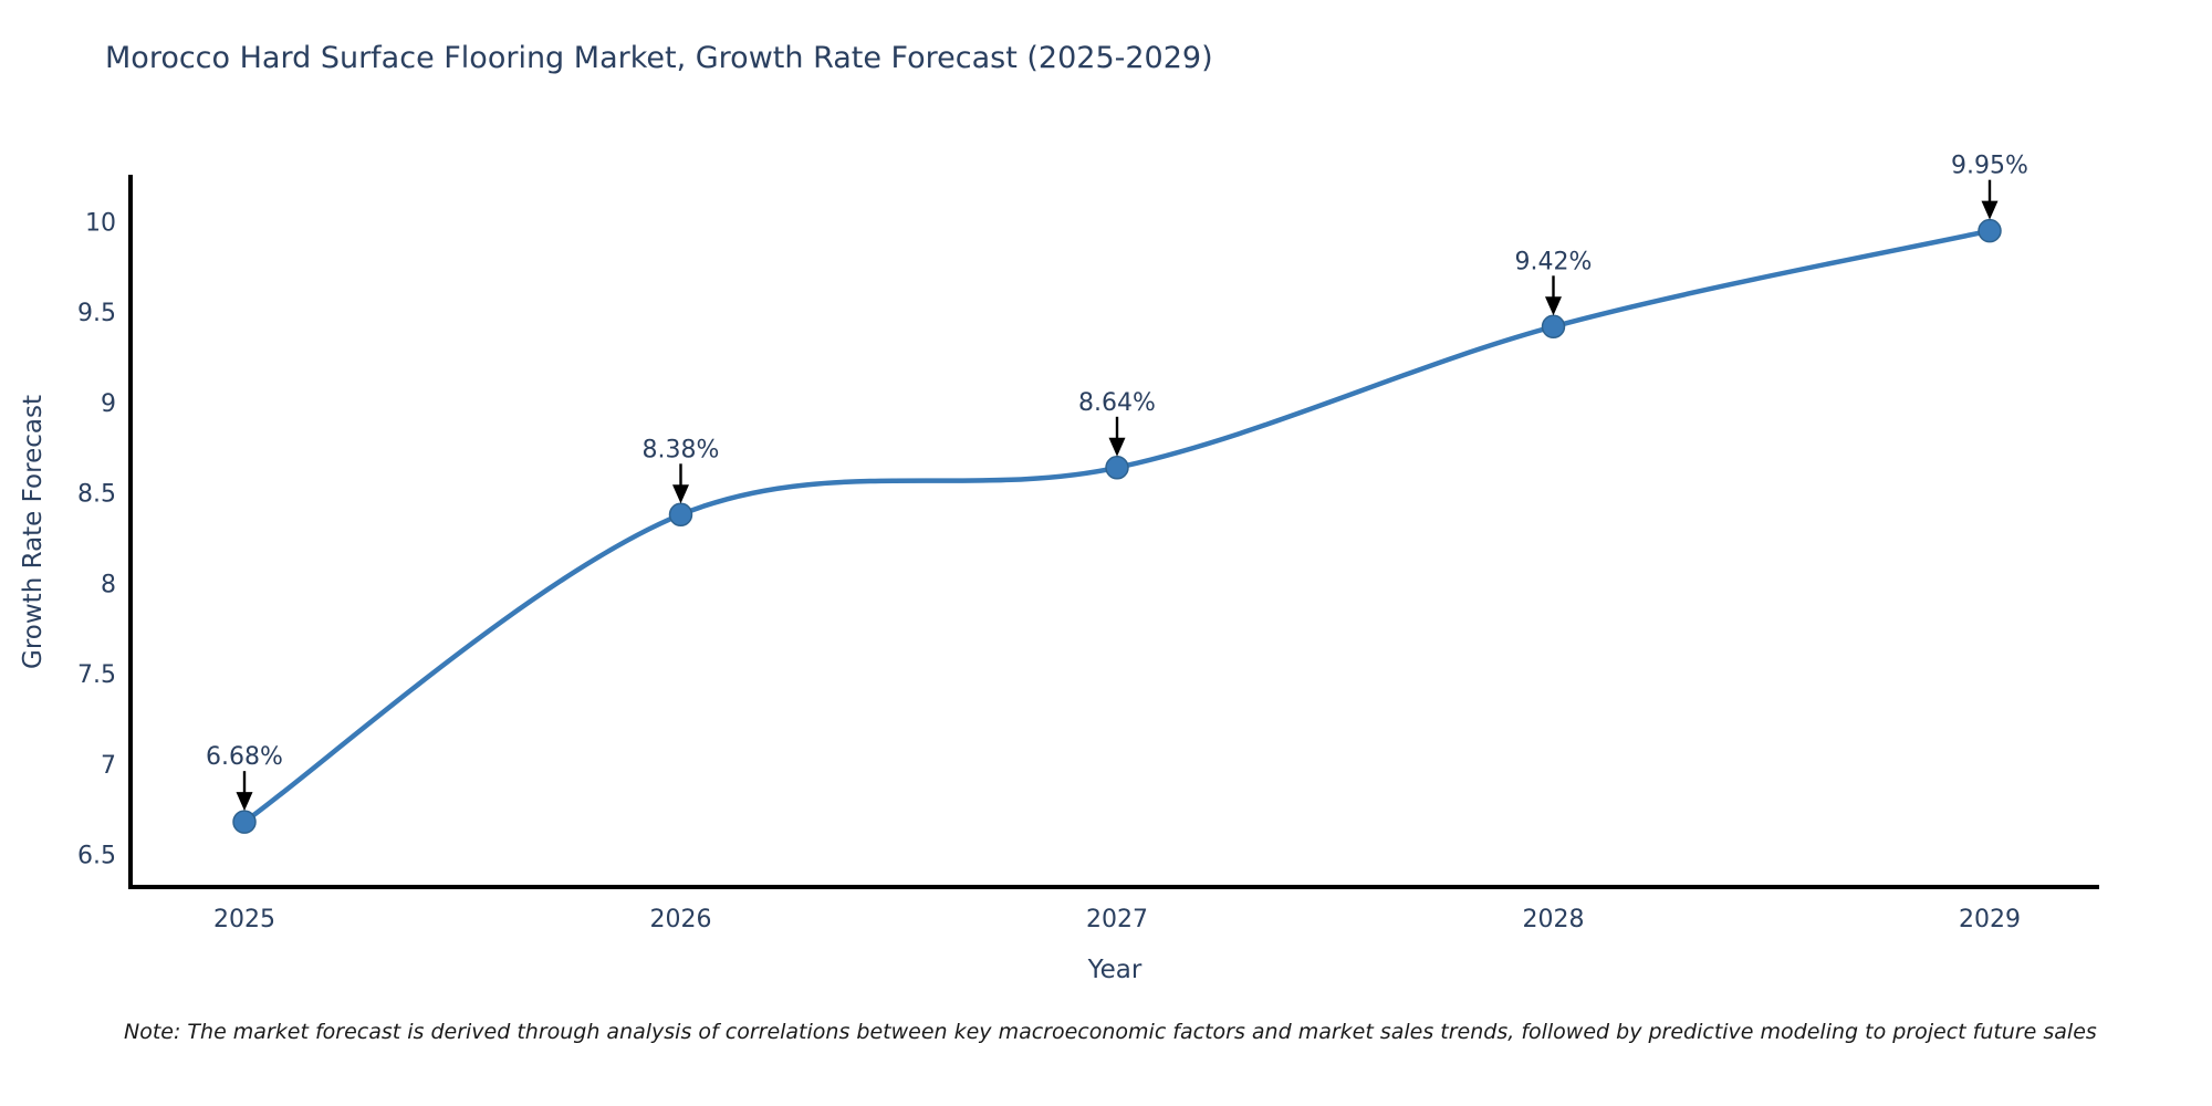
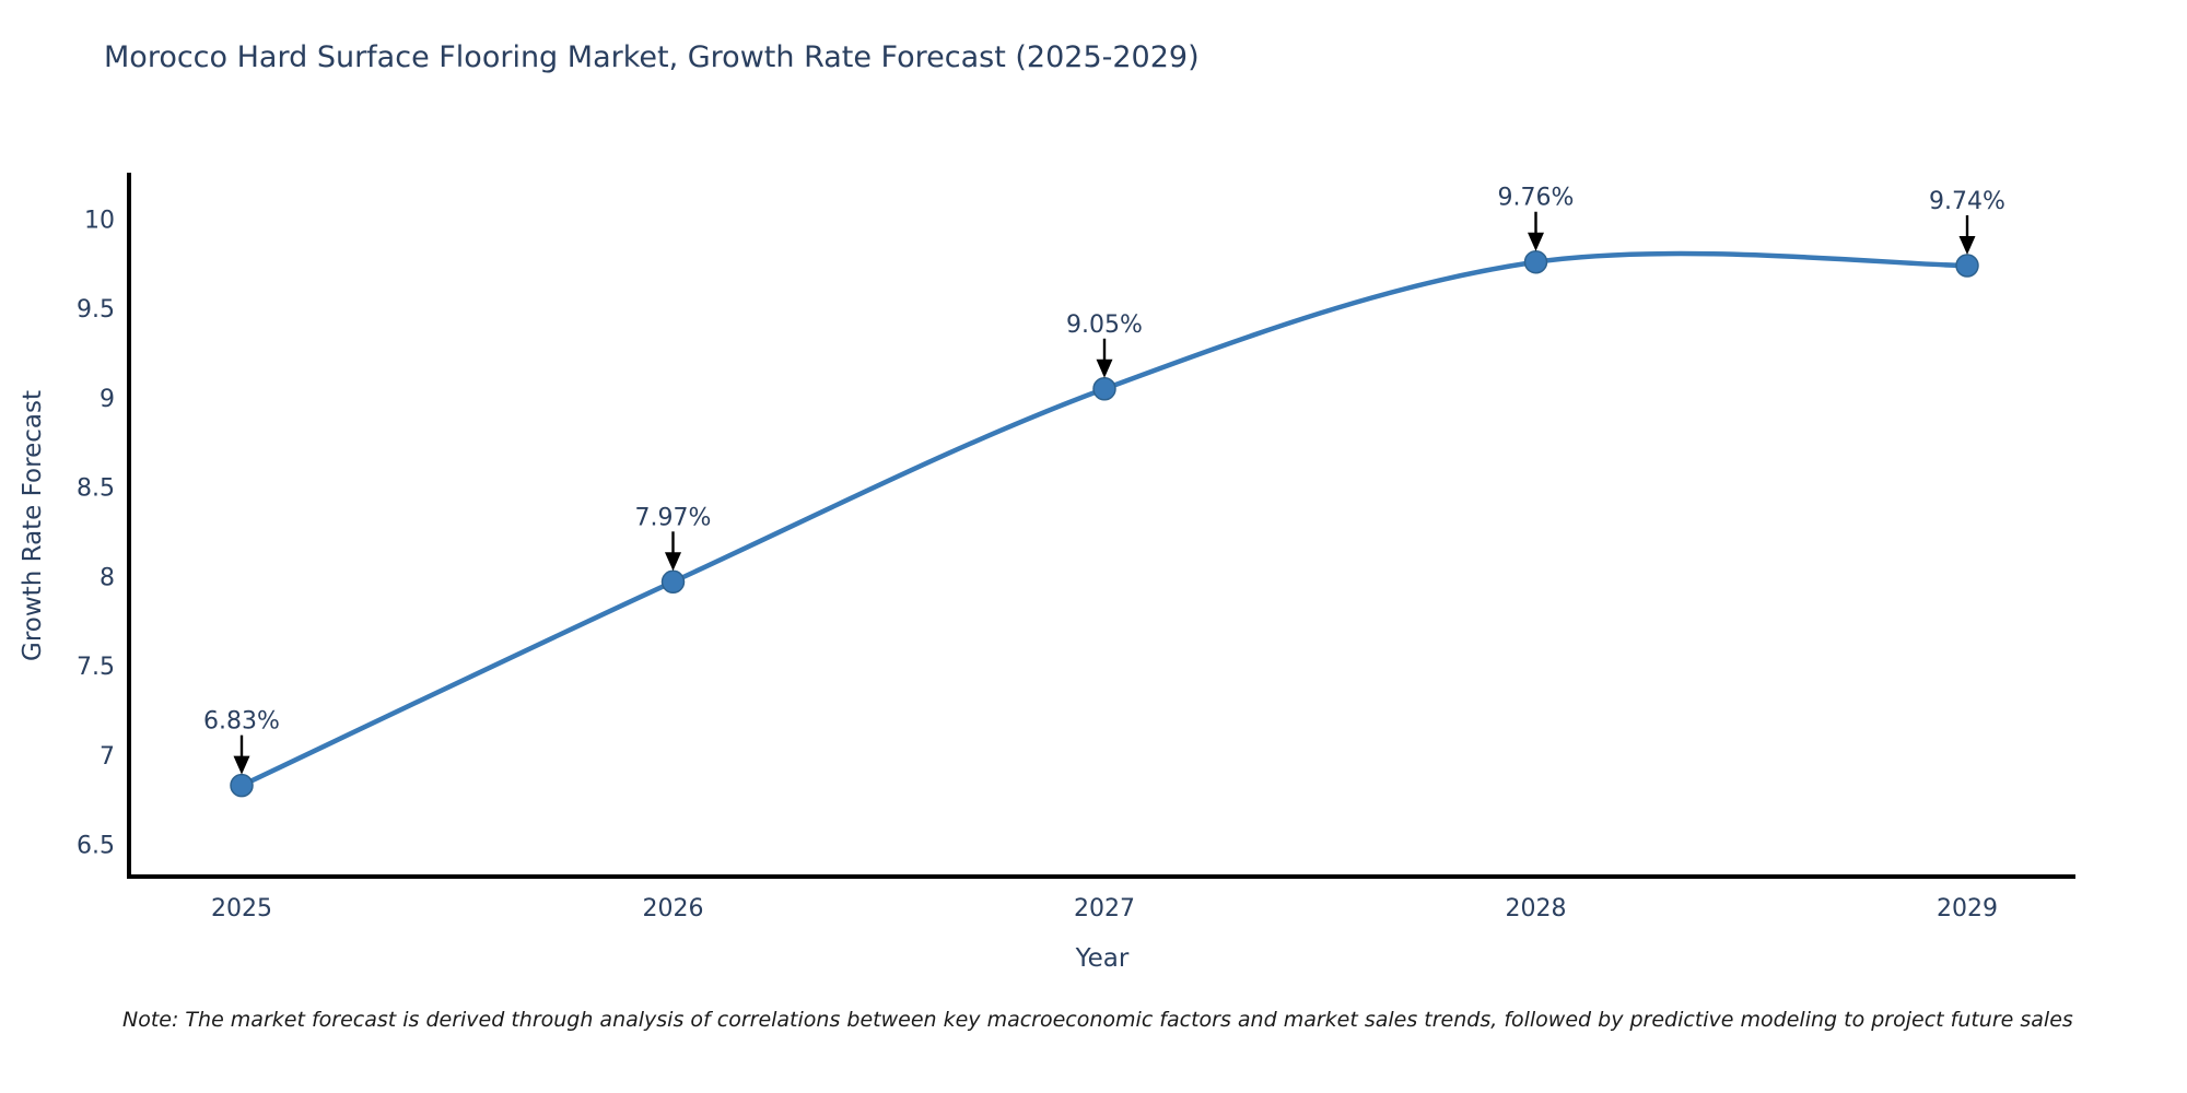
2025: 6.68% -> 6.83%
2026: 8.38% -> 7.97%
2027: 8.64% -> 9.05%
2028: 9.42% -> 9.76%
2029: 9.95% -> 9.74%
